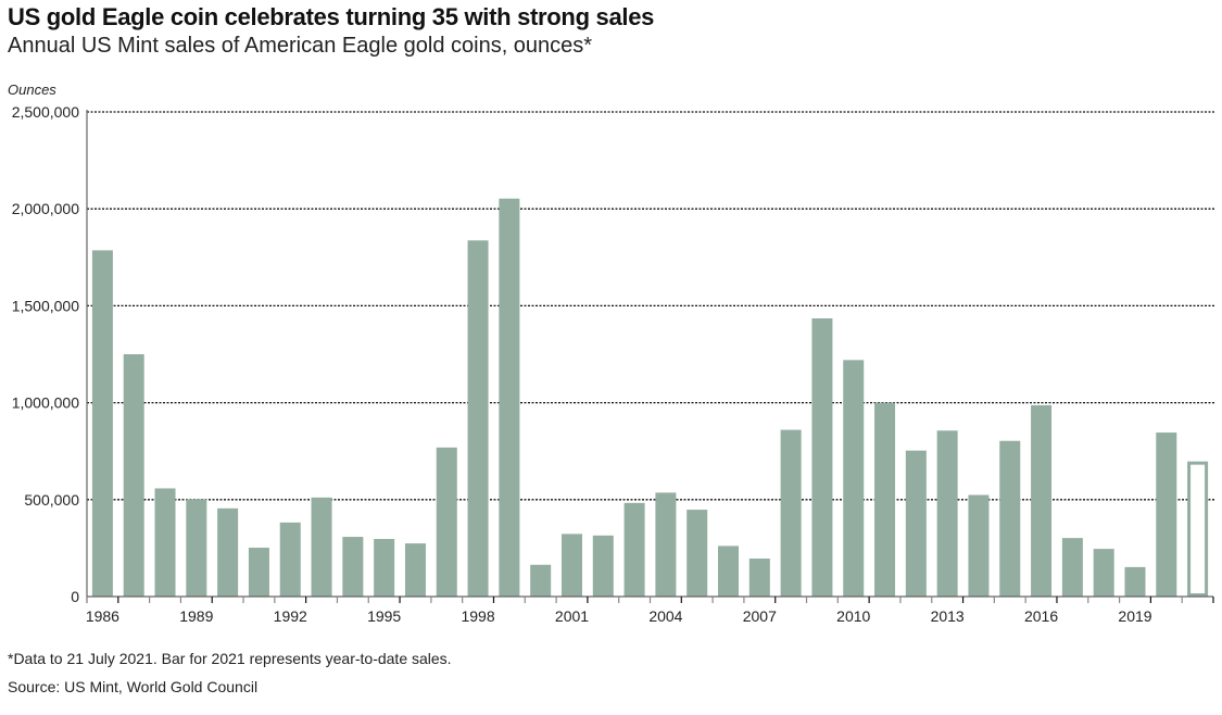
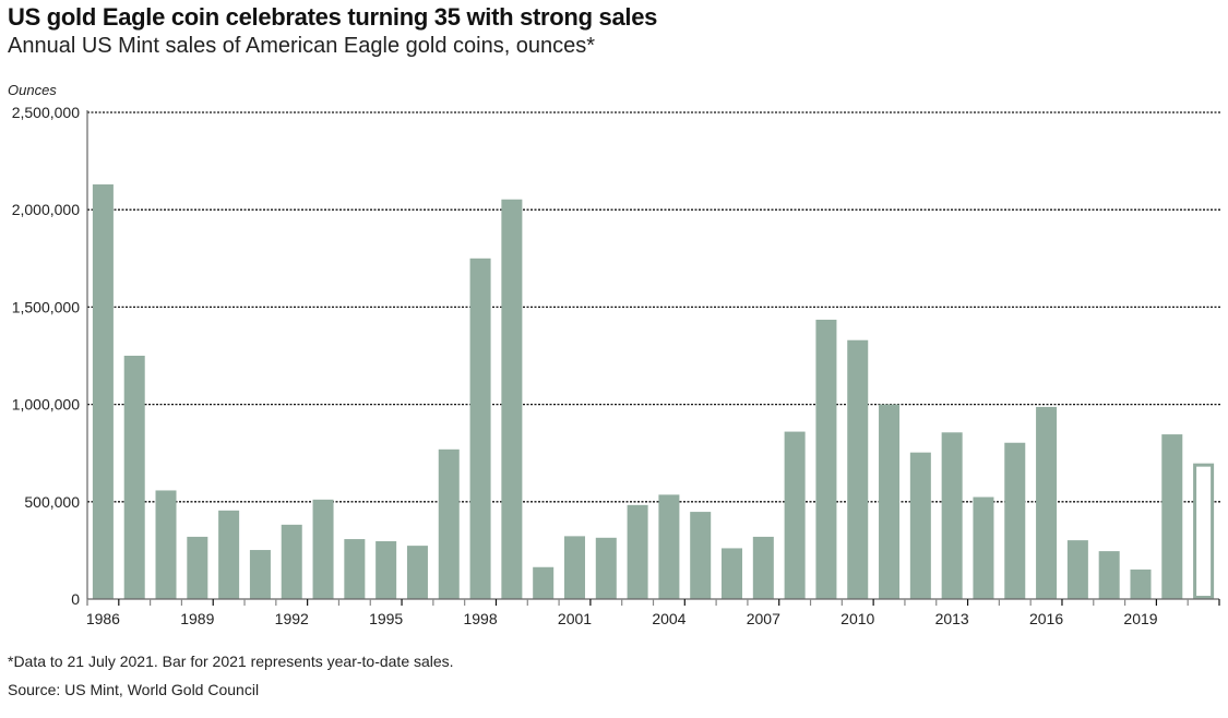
1986: 1790000 -> 2130000
1989: 500000 -> 320000
1998: 1840000 -> 1750000
2007: 200000 -> 320000
2010: 1220000 -> 1330000
